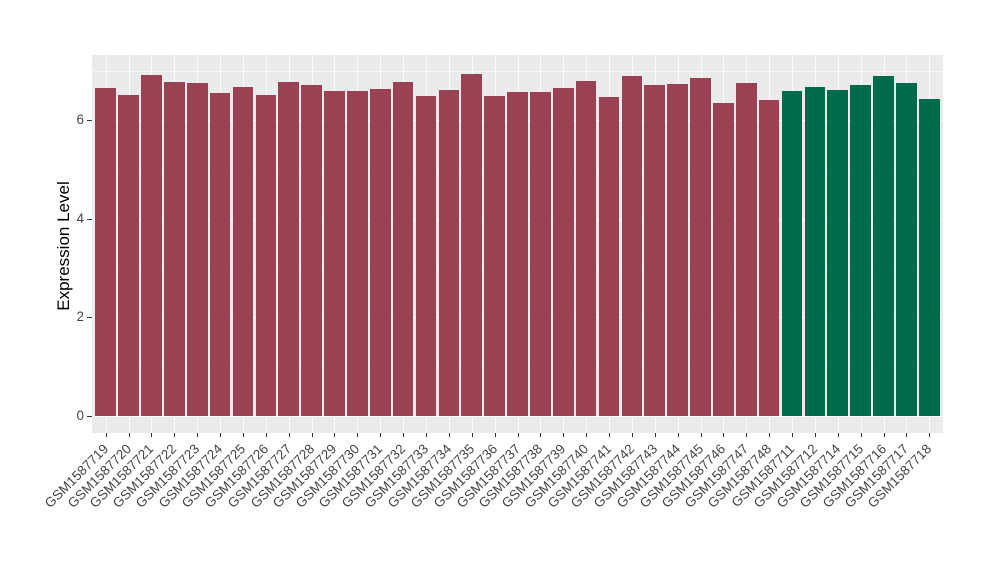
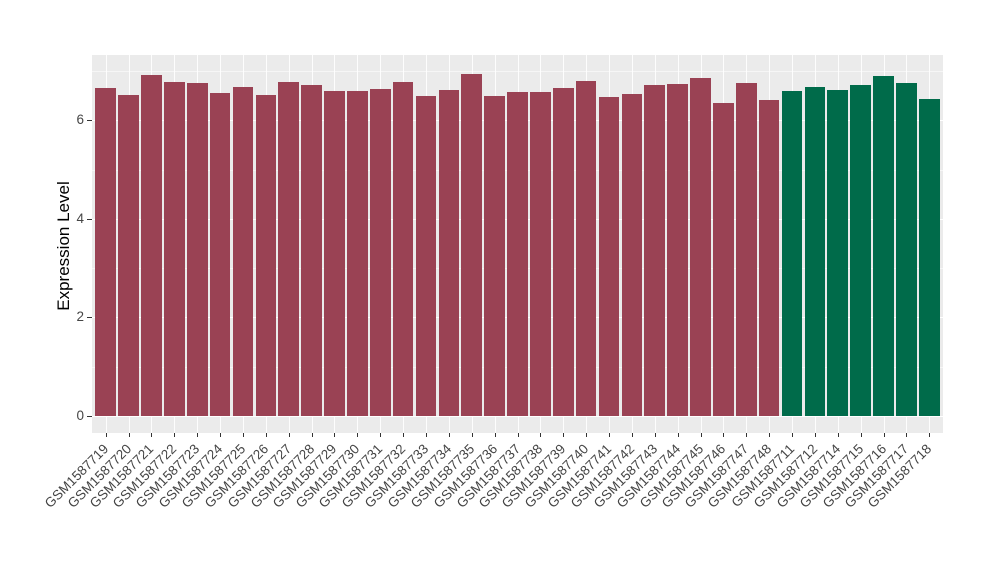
GSM1587742: 6.9 -> 6.5
